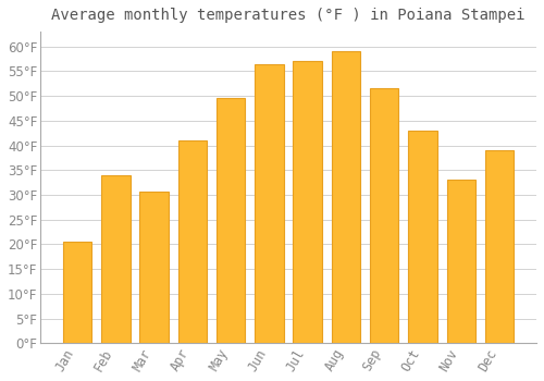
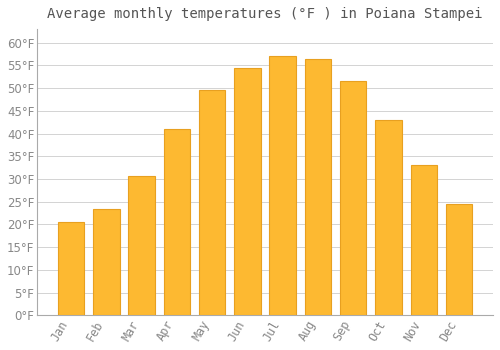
Feb: 34.0°F -> 23.5°F
Jun: 56.5°F -> 54.5°F
Aug: 59.0°F -> 56.5°F
Dec: 39.0°F -> 24.5°F
